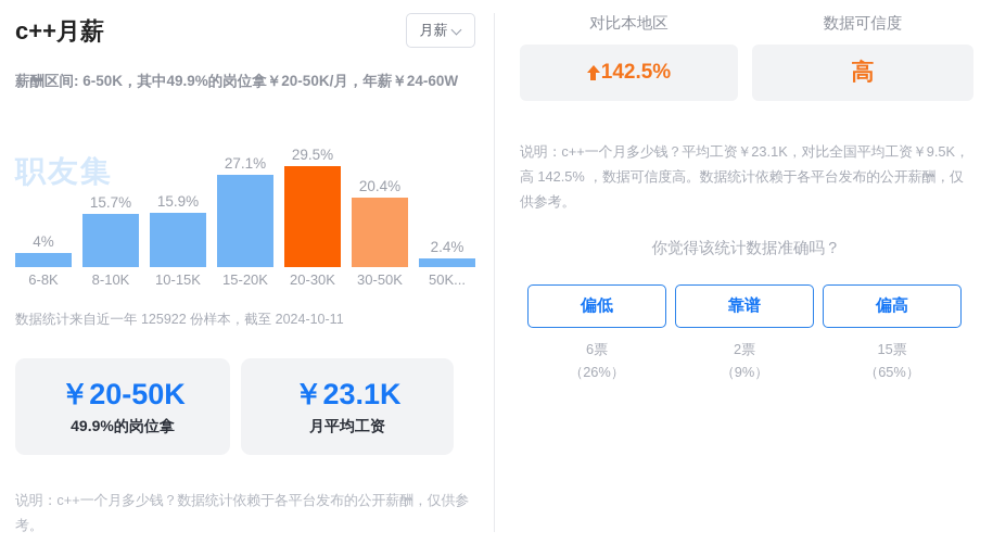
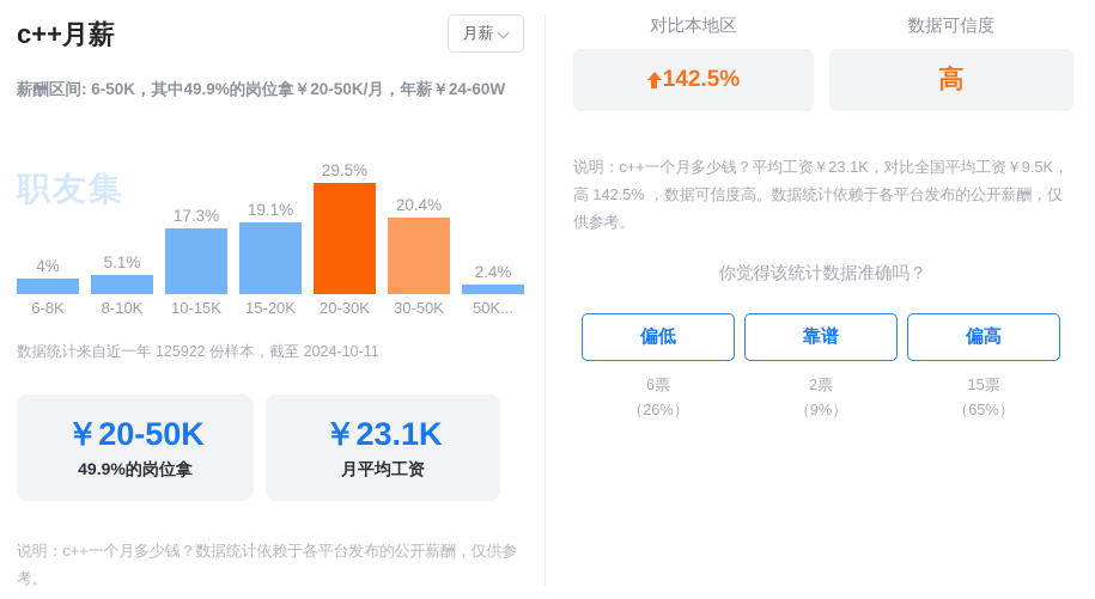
8-10K: 15.7% -> 5.1%
10-15K: 15.9% -> 17.3%
15-20K: 27.1% -> 19.1%
